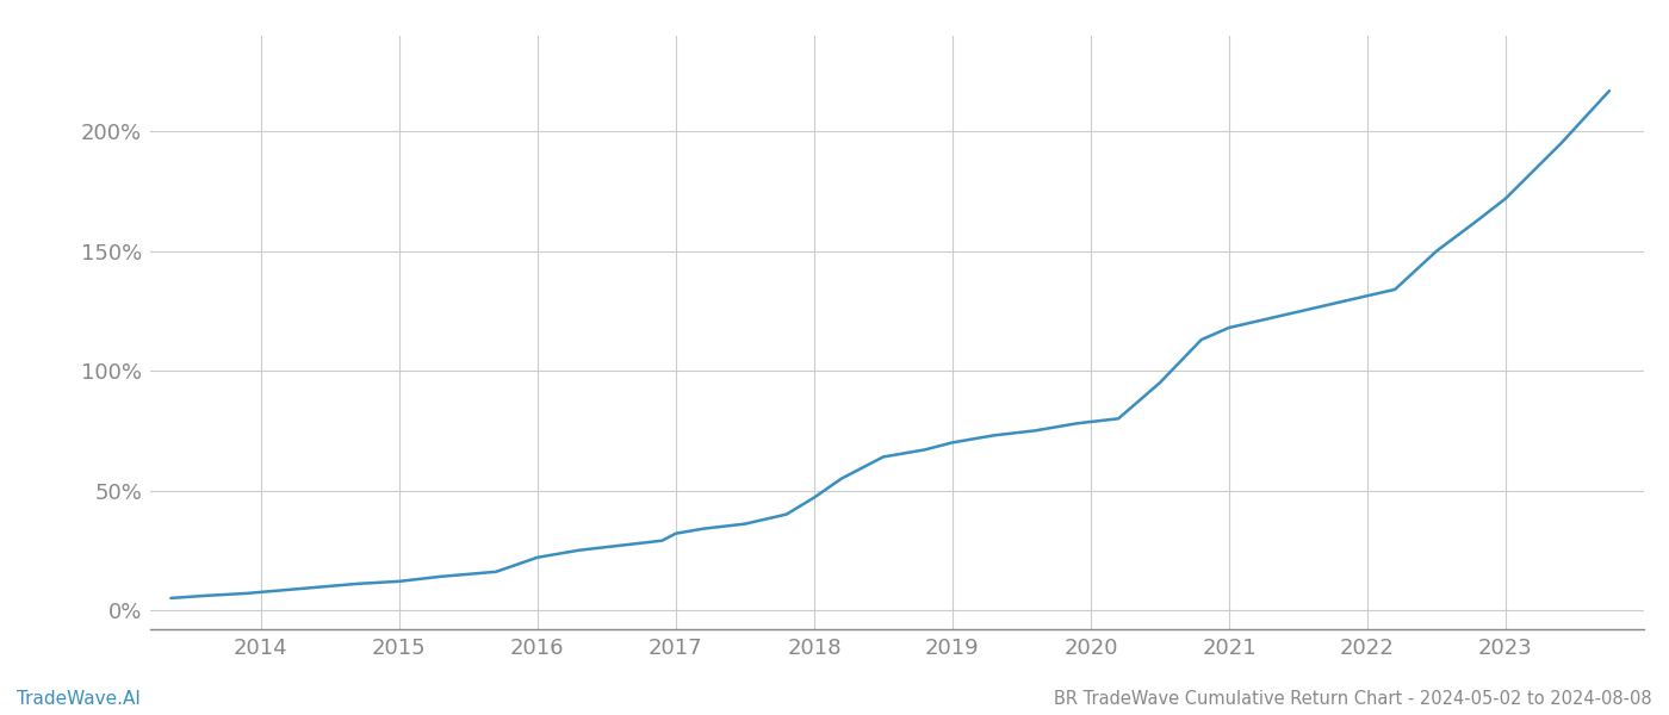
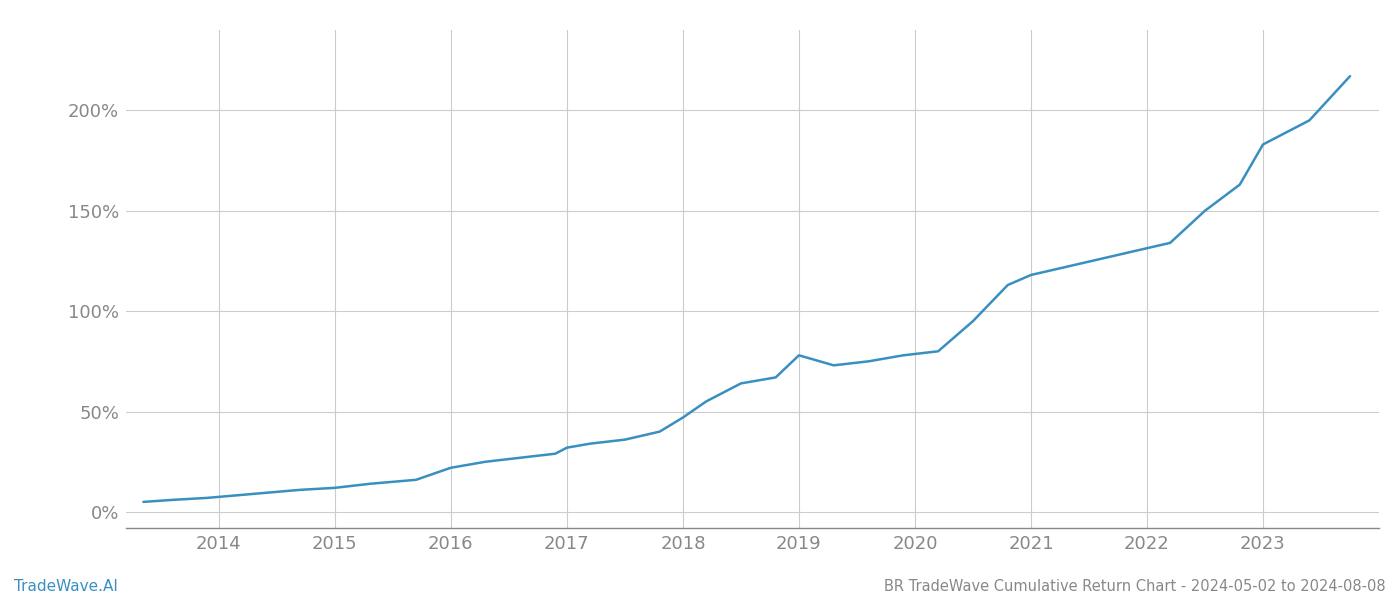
2019: 70% -> 78%
2023: 172% -> 183%
